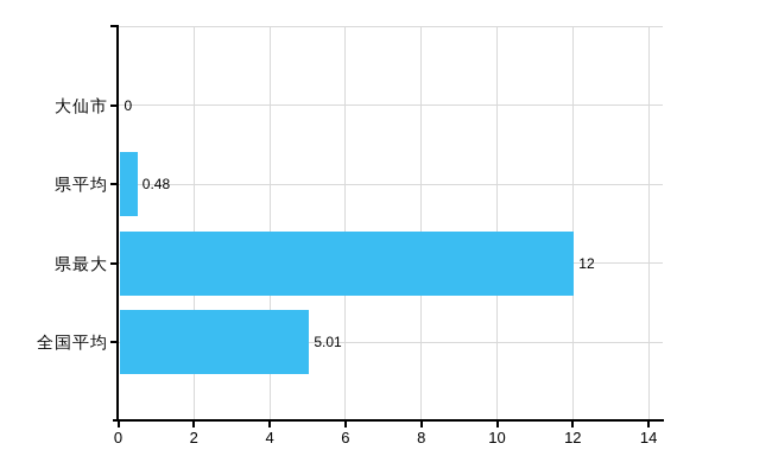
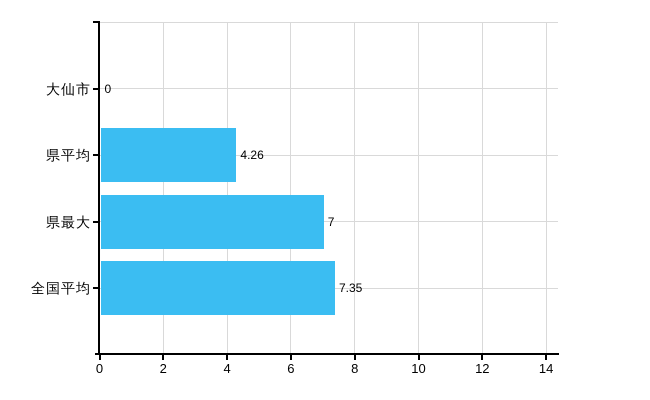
県平均: 0.48 -> 4.26
県最大: 12 -> 7
全国平均: 5.01 -> 7.35
